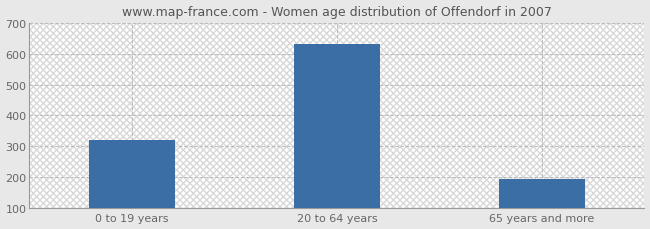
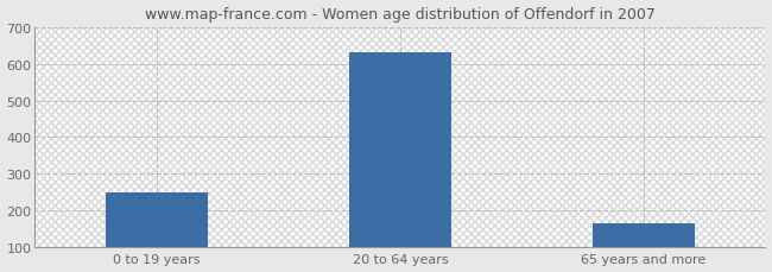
0 to 19 years: 320 -> 250
65 years and more: 195 -> 165
